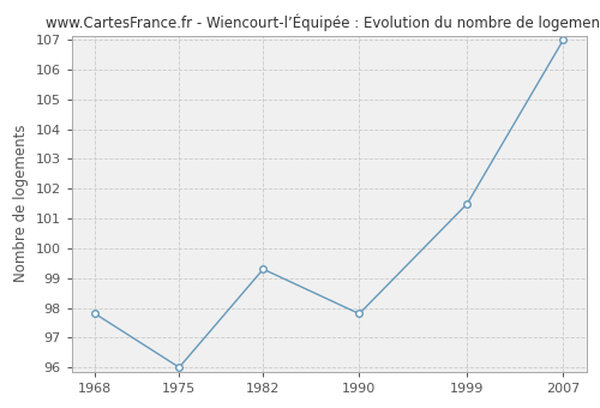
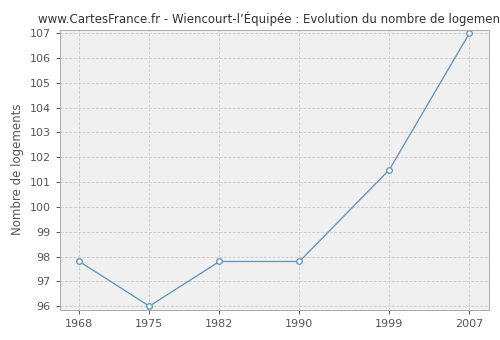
1982: 99.3 -> 97.8
